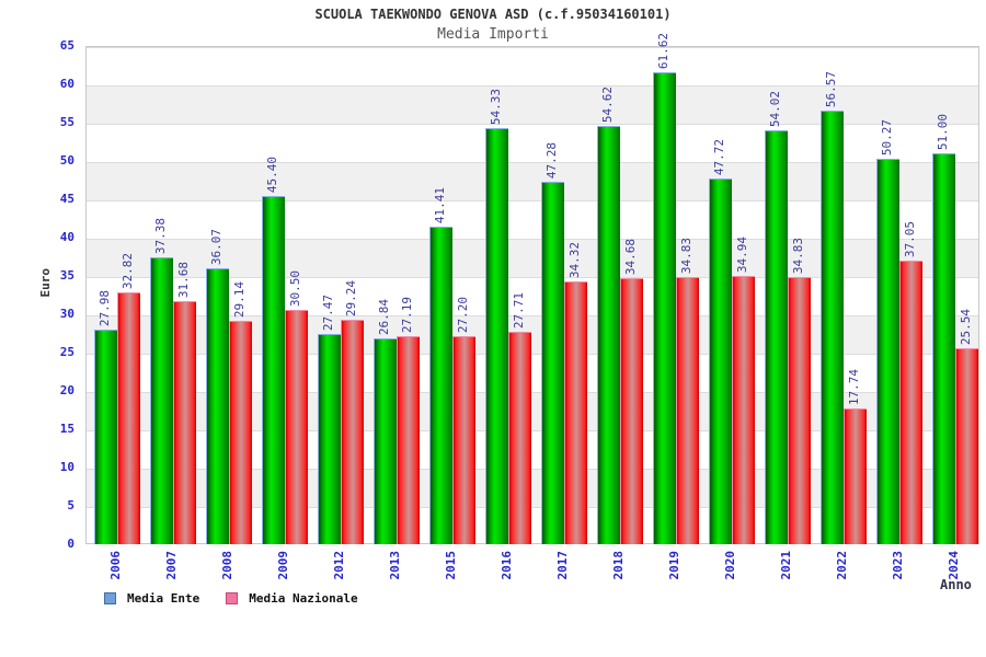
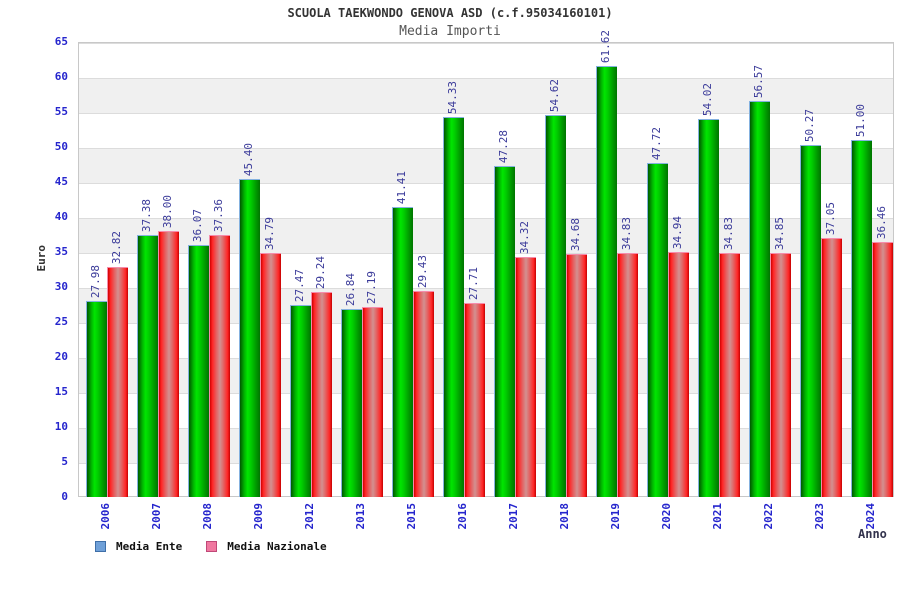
Media Nazionale/2007: 31.68 -> 38.00
Media Nazionale/2008: 29.14 -> 37.36
Media Nazionale/2009: 30.50 -> 34.79
Media Nazionale/2015: 27.20 -> 29.43
Media Nazionale/2022: 17.74 -> 34.85
Media Nazionale/2024: 25.54 -> 36.46
